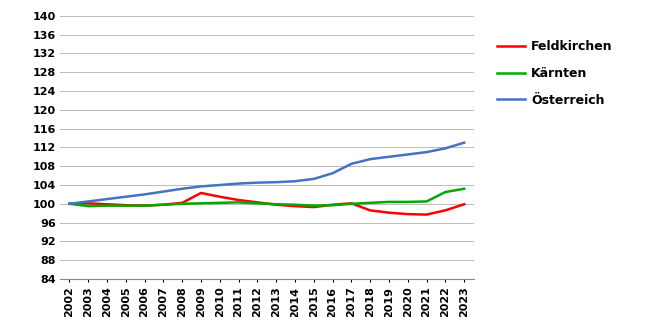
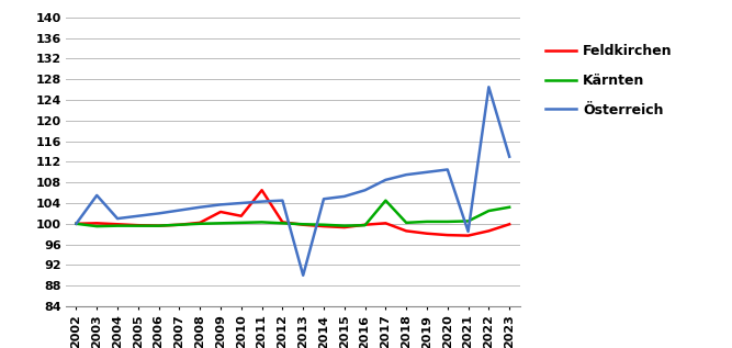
Österreich/2003: 100.5 -> 105.5
Feldkirchen/2011: 100.8 -> 106.5
Österreich/2013: 104.6 -> 90.0
Kärnten/2017: 100.0 -> 104.5
Österreich/2021: 111.0 -> 98.5
Österreich/2022: 111.8 -> 126.5
